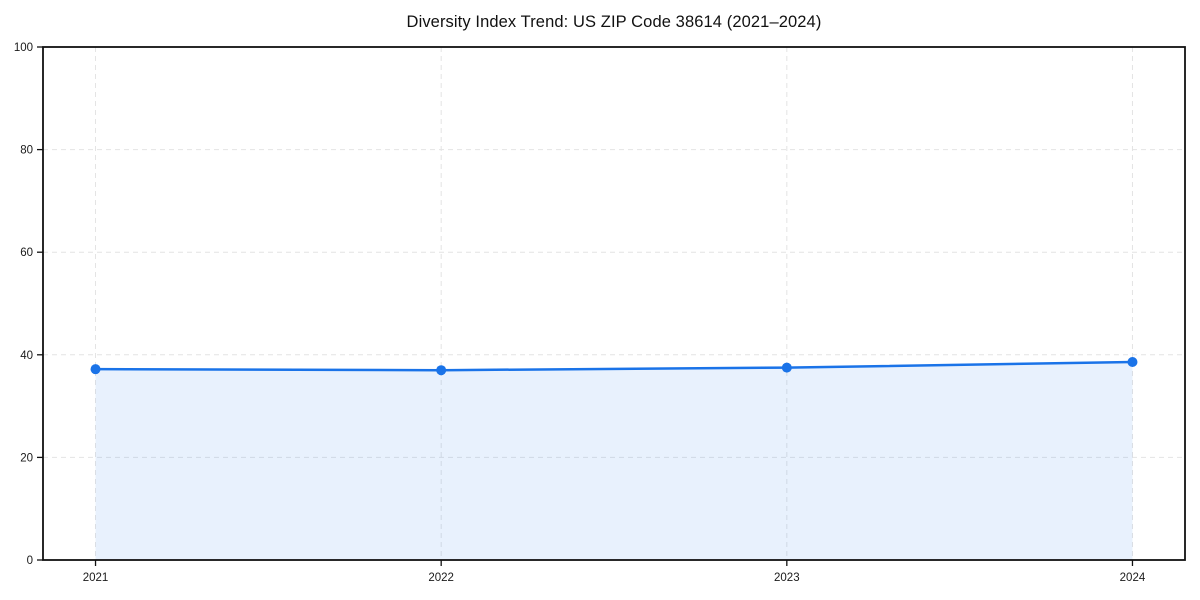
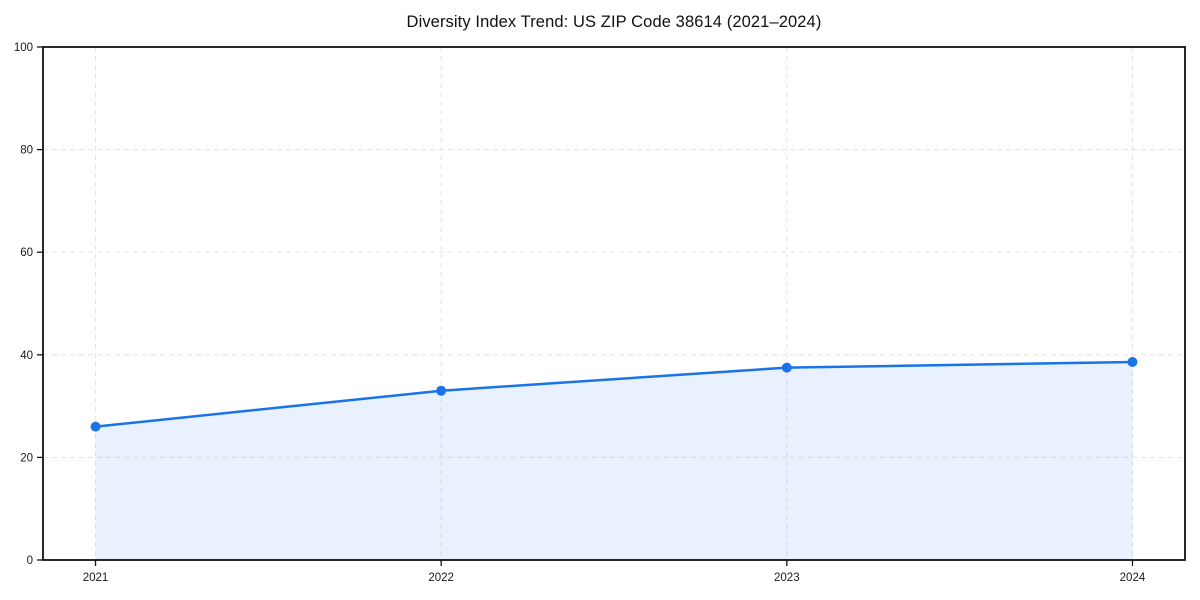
2021: 37 -> 26
2022: 37 -> 33
